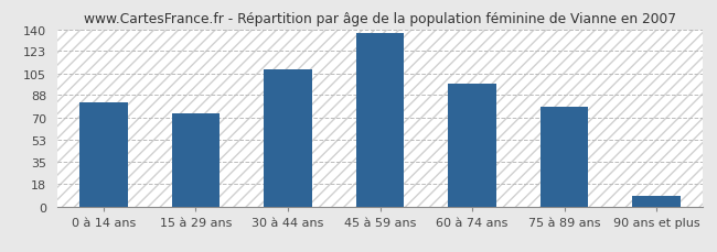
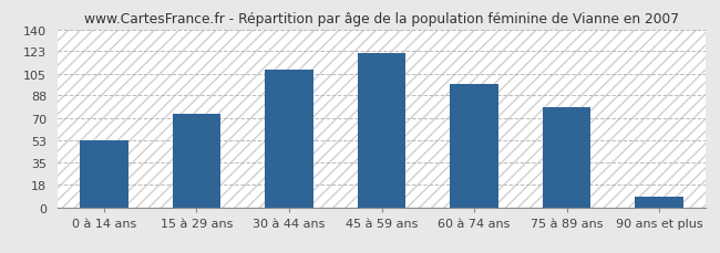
0 à 14 ans: 82 -> 53
45 à 59 ans: 137 -> 121
